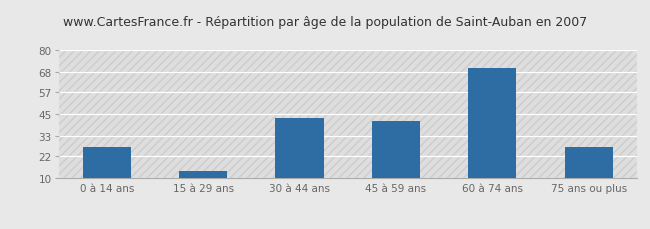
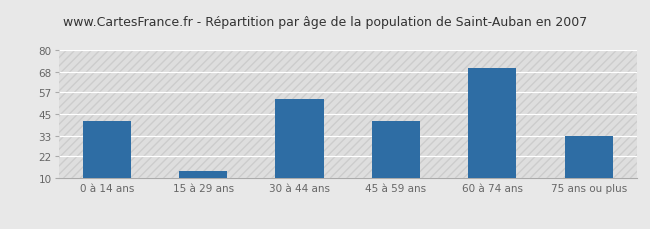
0 à 14 ans: 27 -> 41
30 à 44 ans: 43 -> 53
75 ans ou plus: 27 -> 33
